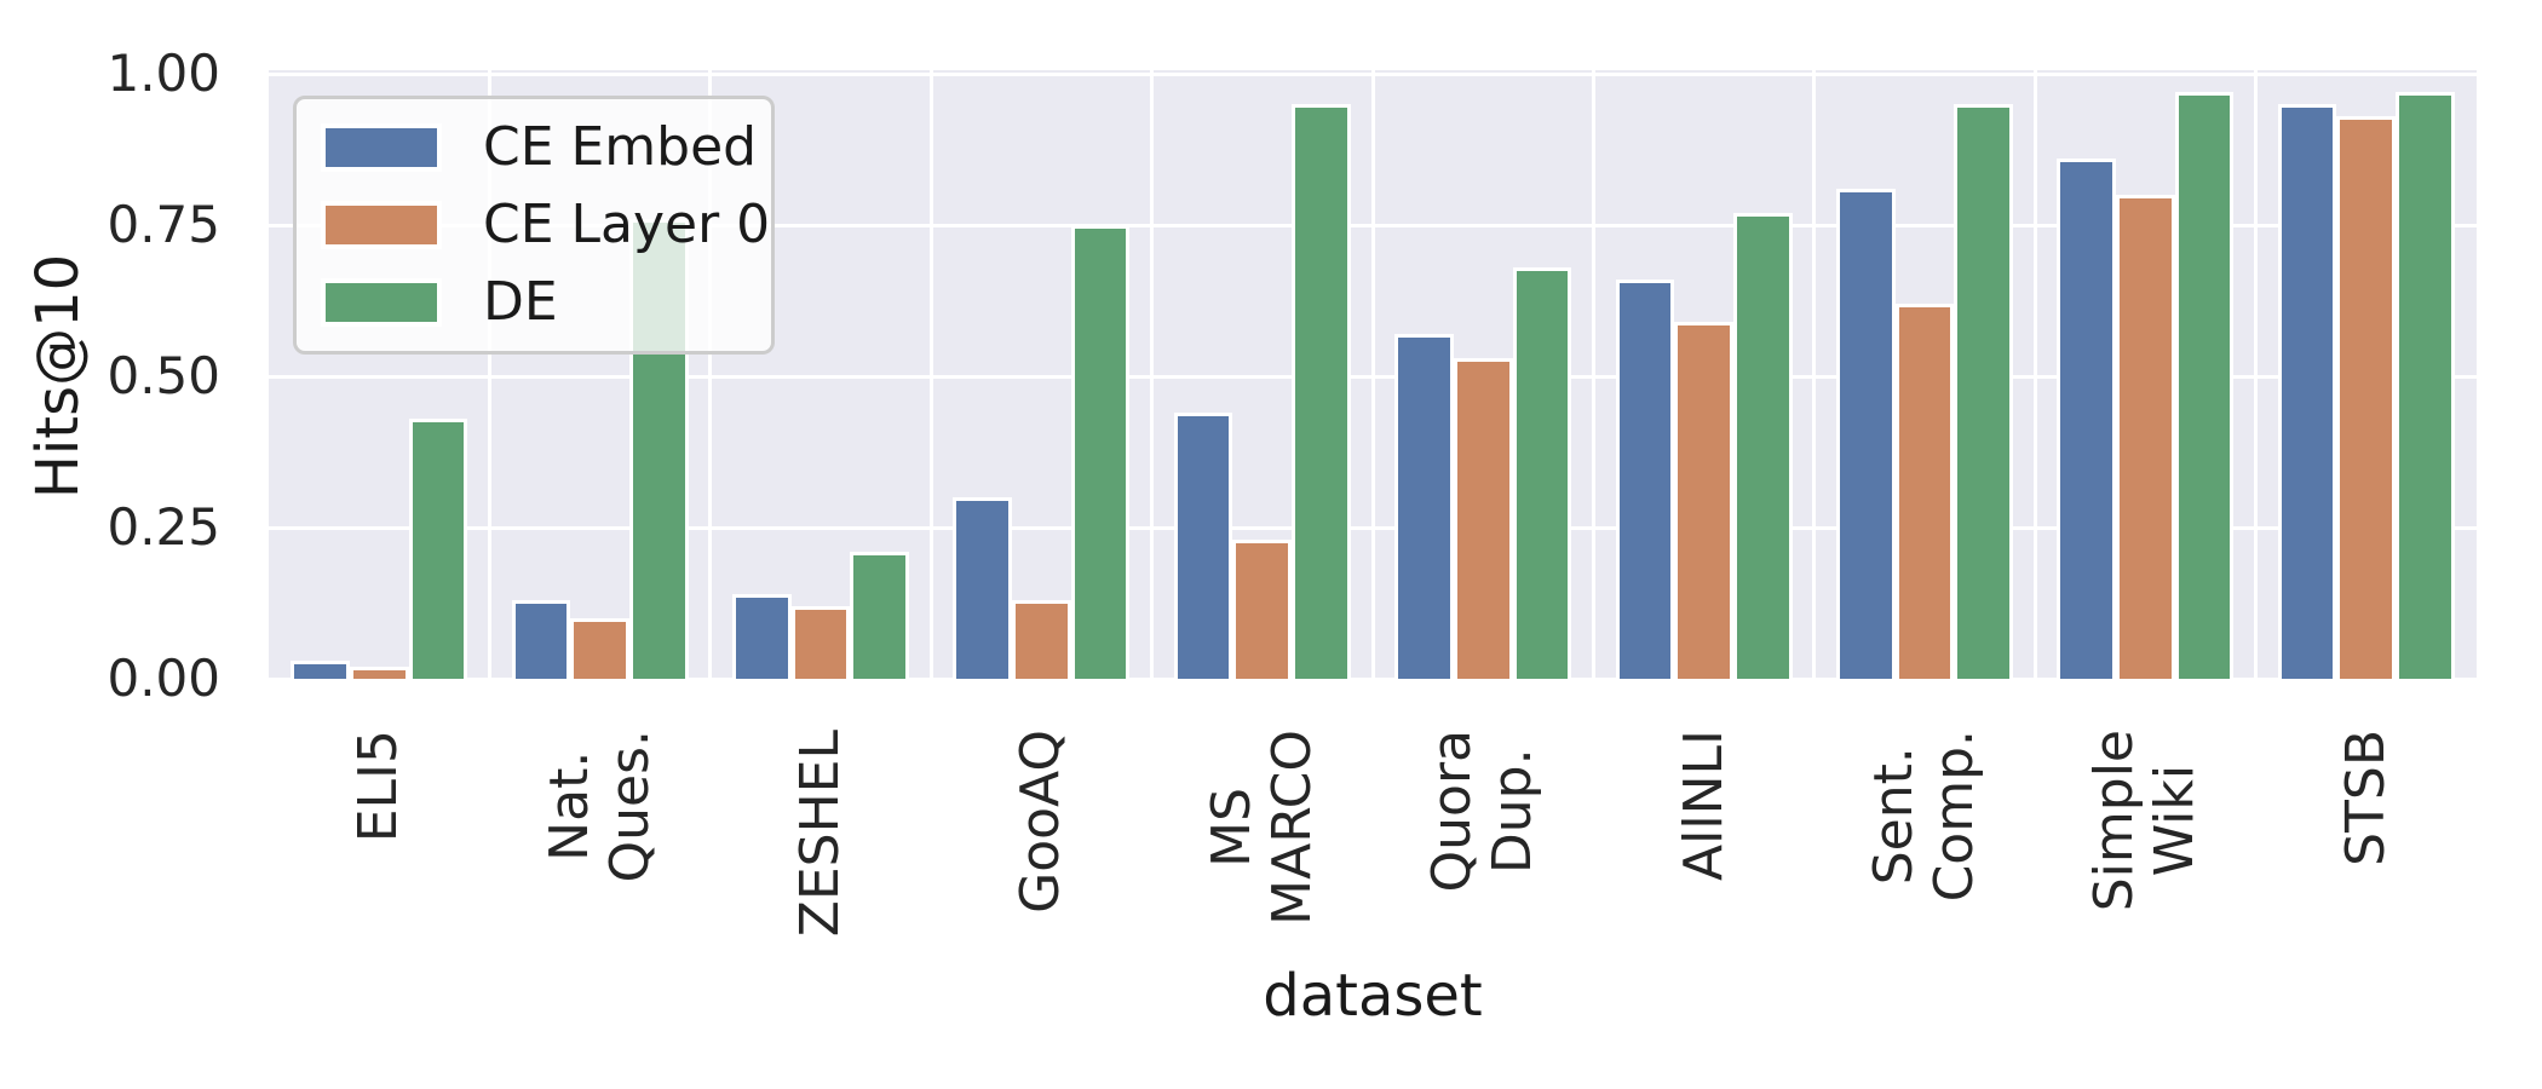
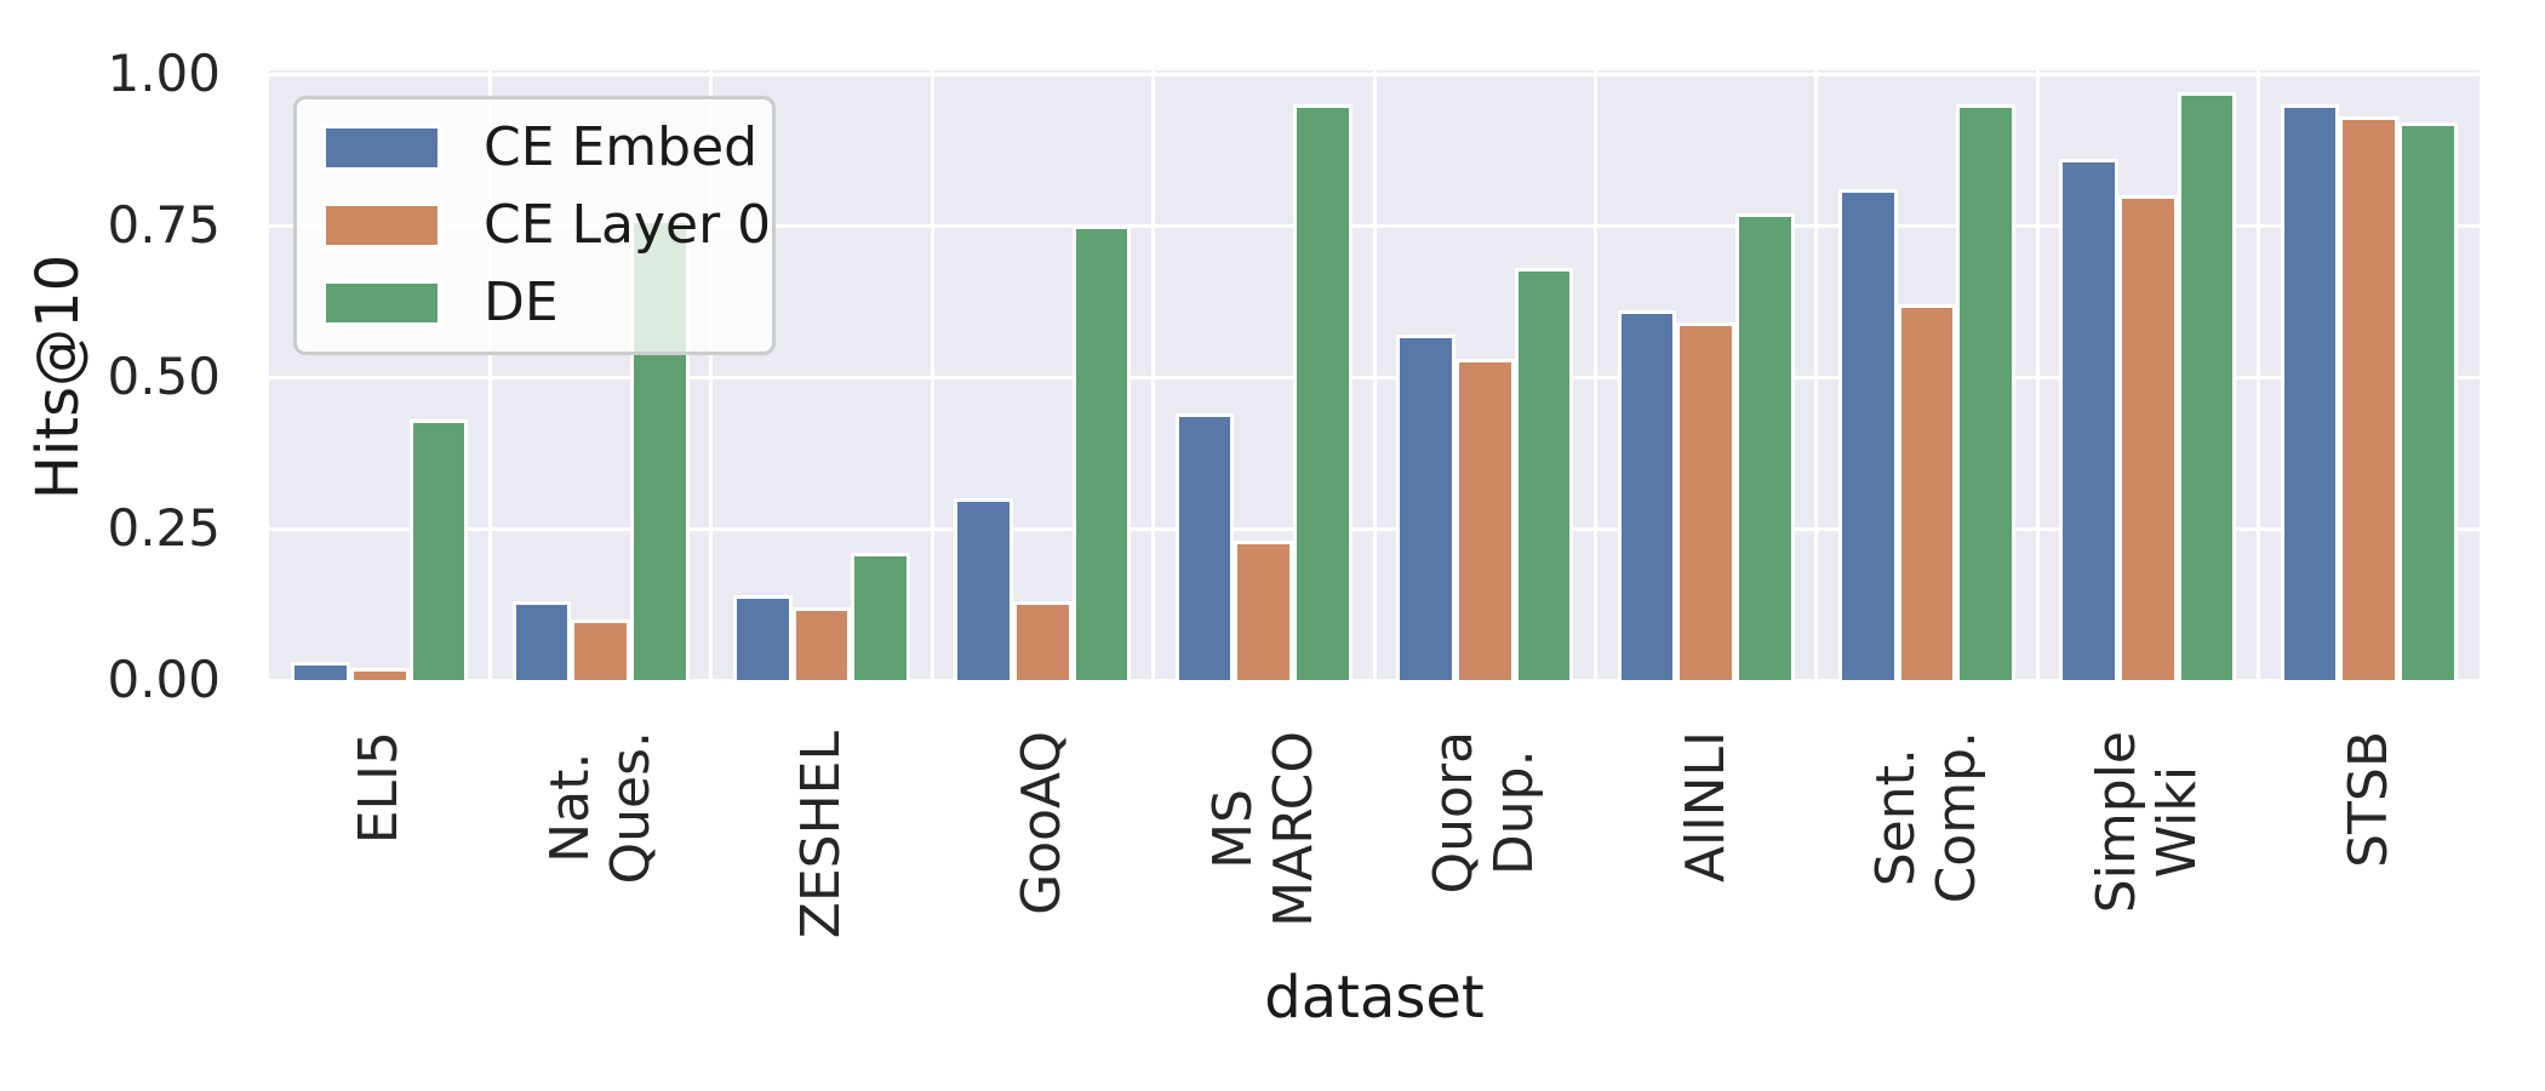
CE Embed/AllNLI: 0.66 -> 0.61
DE/STSB: 0.97 -> 0.92
